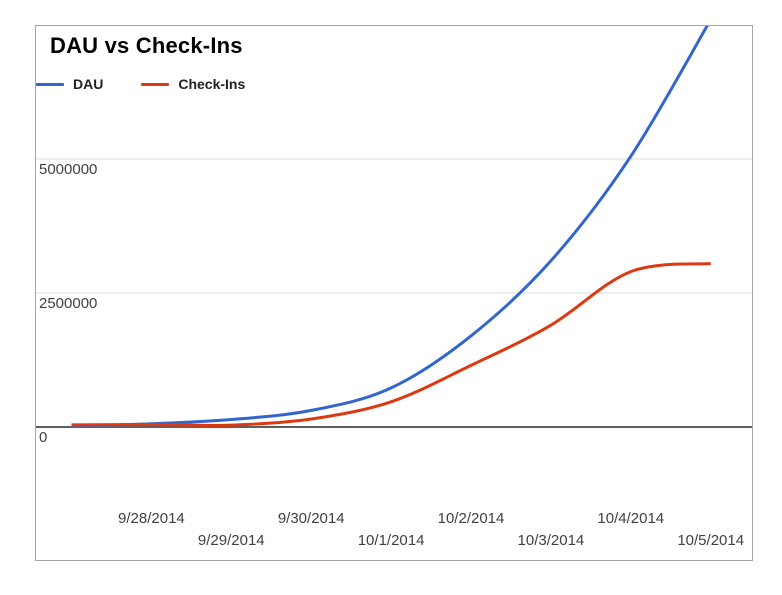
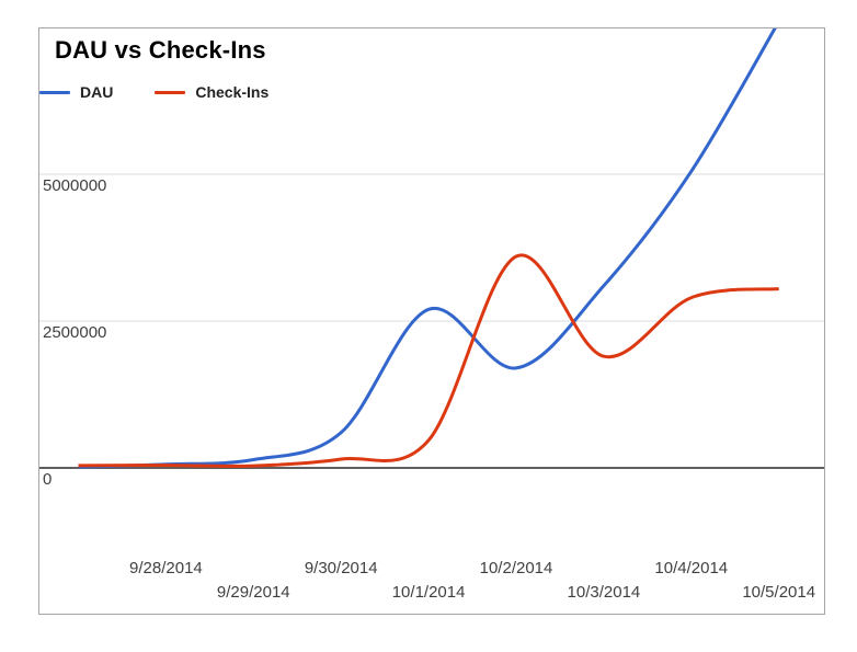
DAU/9/30/2014: 300000 -> 600000
DAU/10/1/2014: 700000 -> 2700000
Check-Ins/10/2/2014: 1200000 -> 3600000
